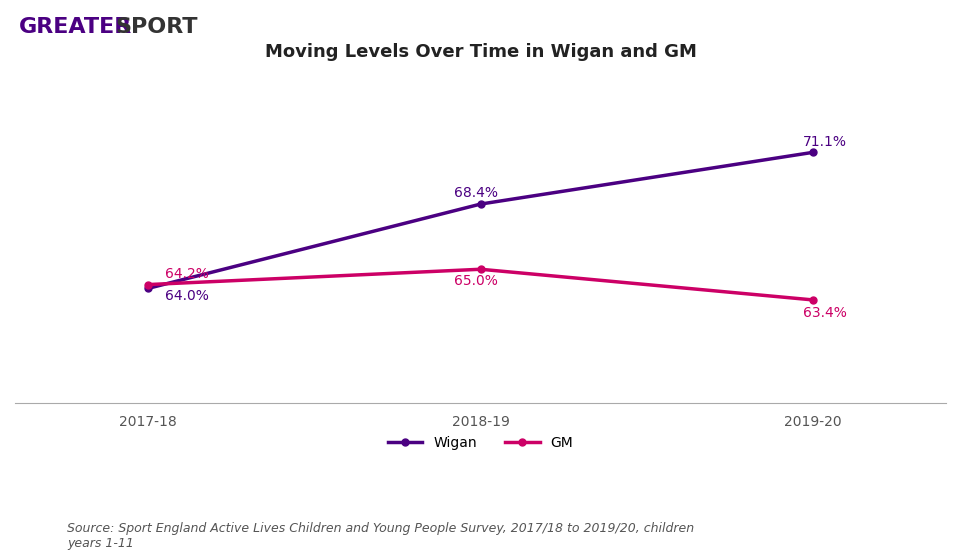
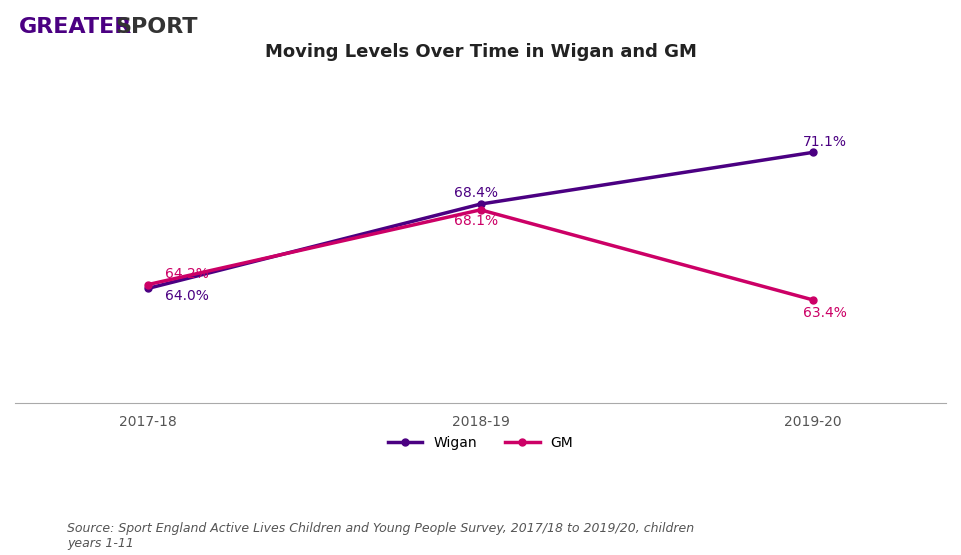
GM/2018-19: 65.0% -> 68.1%
